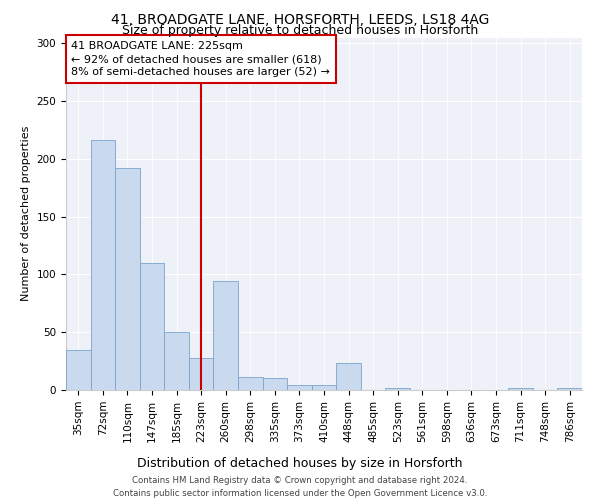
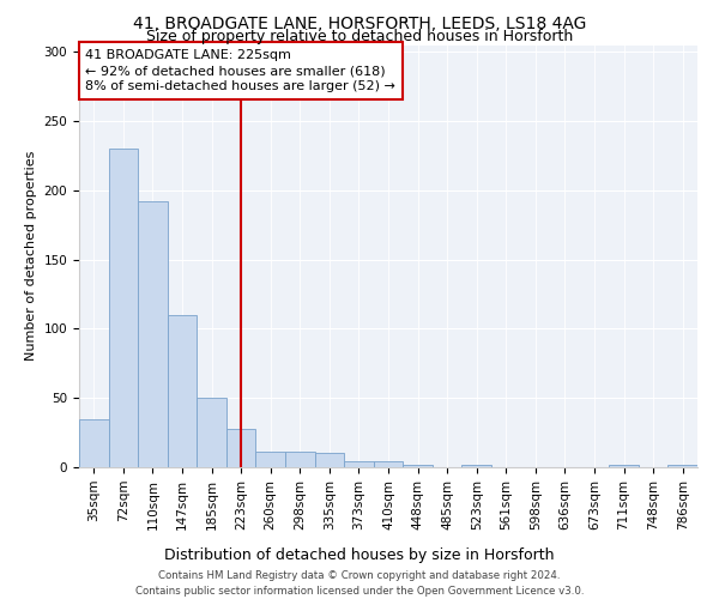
72sqm: 216 -> 230
260sqm: 94 -> 11
448sqm: 23 -> 2
